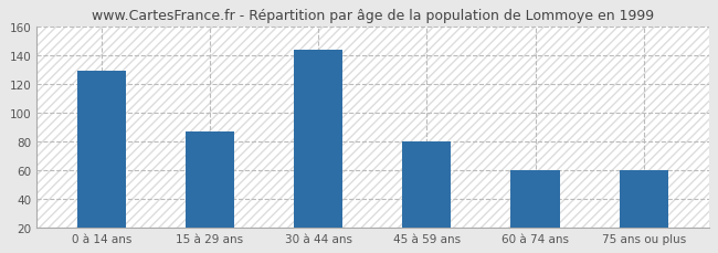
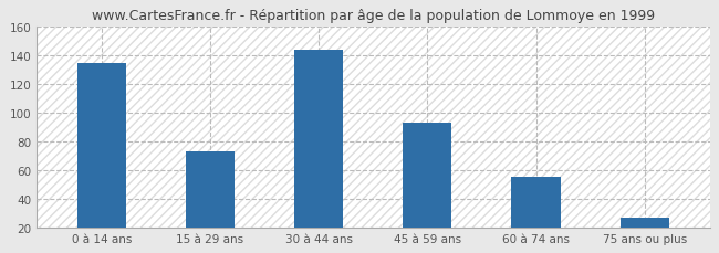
0 à 14 ans: 129 -> 135
15 à 29 ans: 87 -> 73
45 à 59 ans: 80 -> 93
60 à 74 ans: 60 -> 55
75 ans ou plus: 60 -> 27
